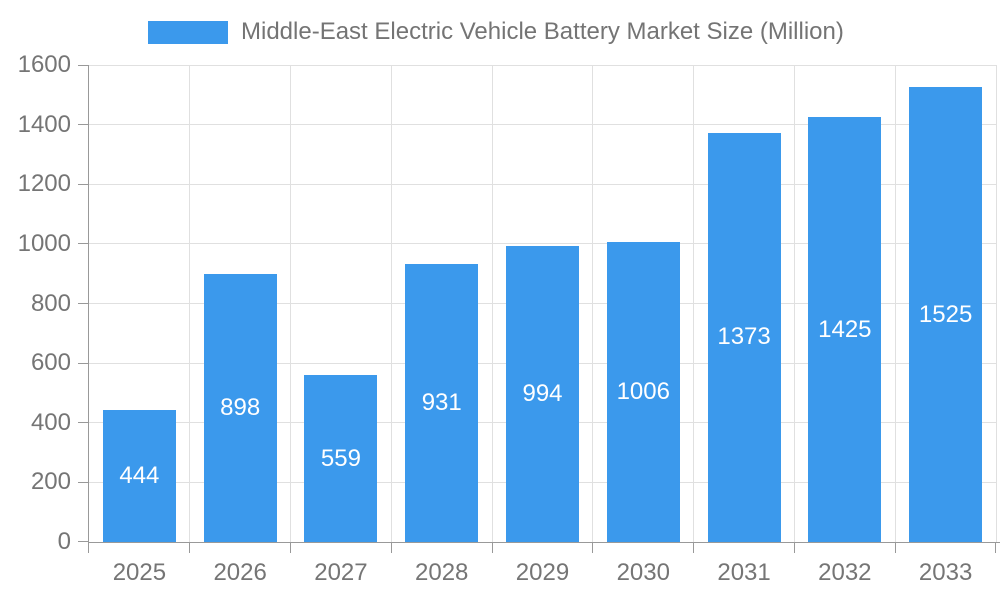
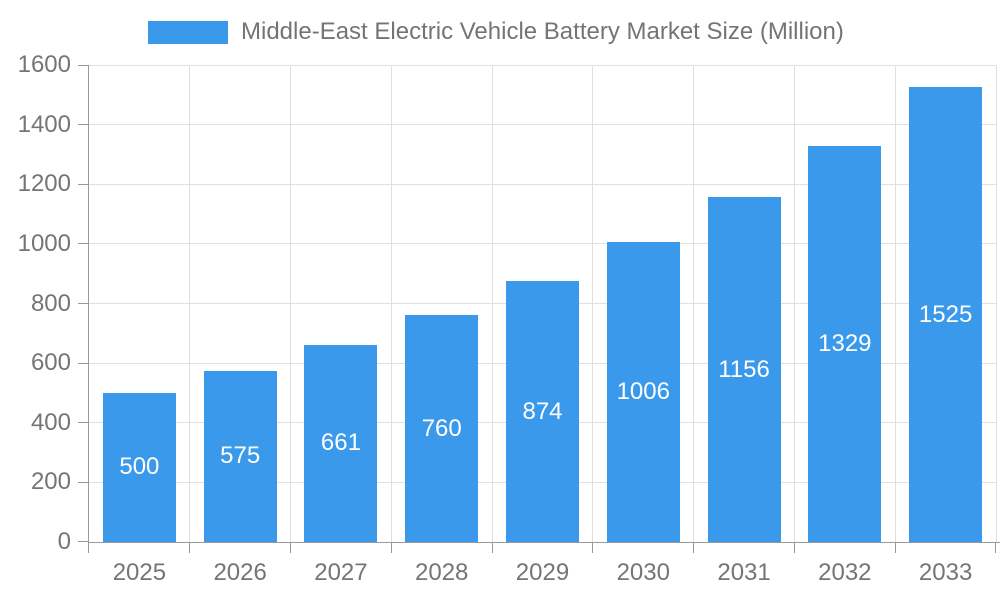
2025: 444 -> 500
2026: 898 -> 575
2027: 559 -> 661
2028: 931 -> 760
2029: 994 -> 874
2031: 1373 -> 1156
2032: 1425 -> 1329
